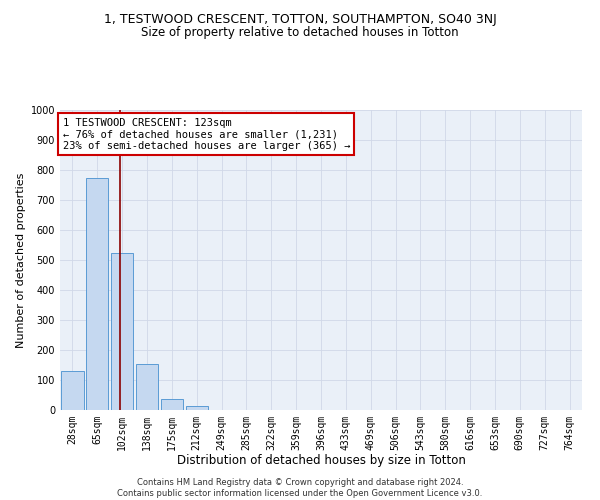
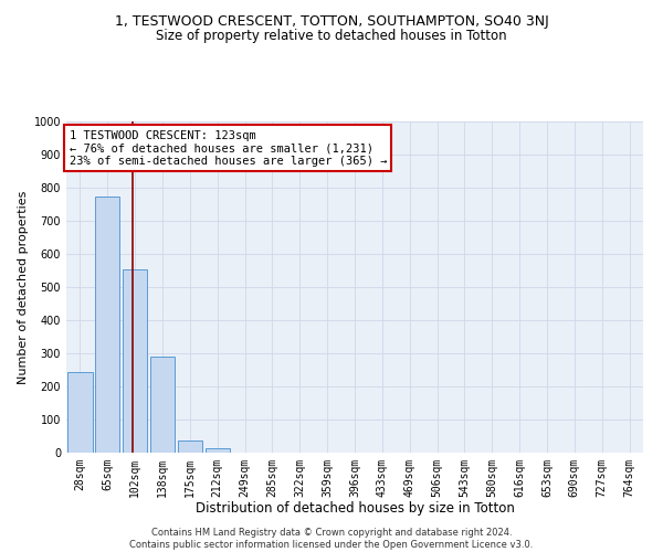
28sqm: 130 -> 245
102sqm: 522 -> 555
138sqm: 155 -> 290
